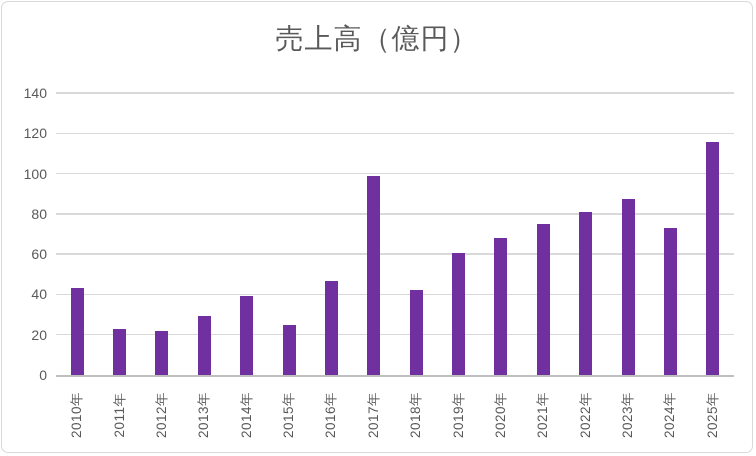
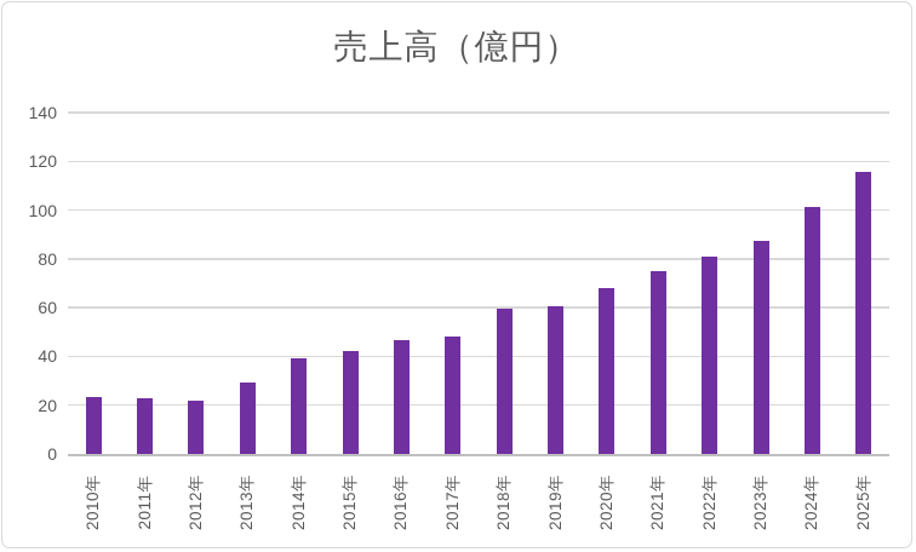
2010年: 43 -> 24
2015年: 25 -> 42
2017年: 99 -> 48
2018年: 42 -> 60
2024年: 73 -> 102
